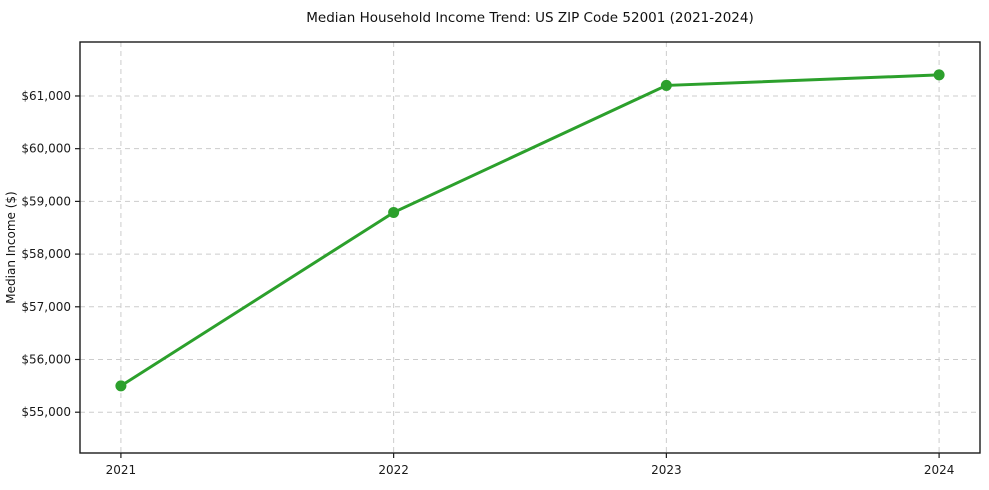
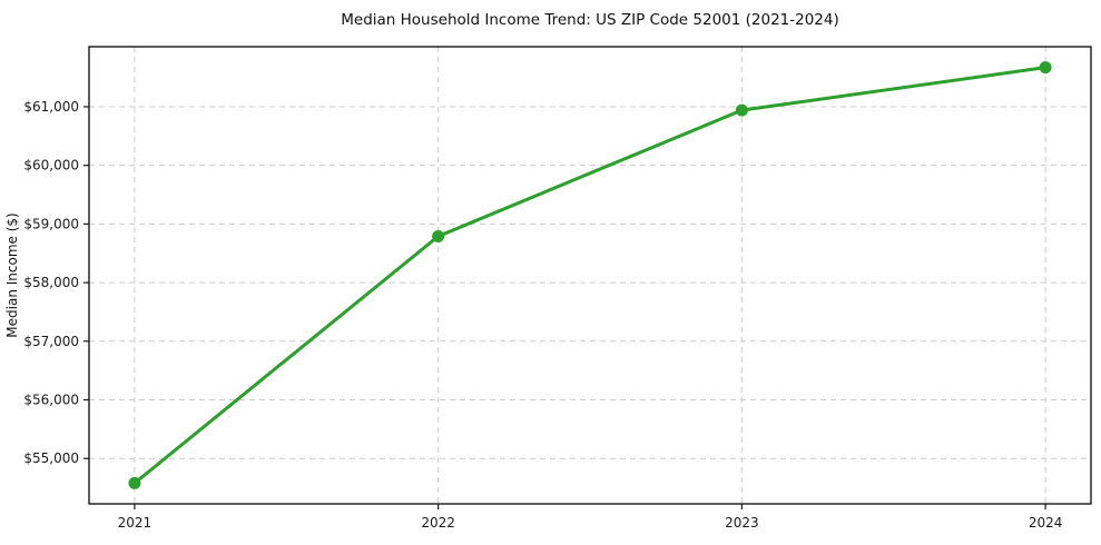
2021: $55500 -> $54600
2023: $61200 -> $60900
2024: $61400 -> $61700
